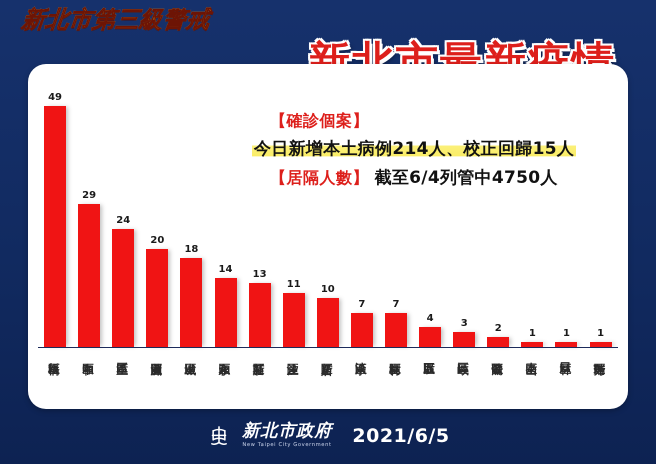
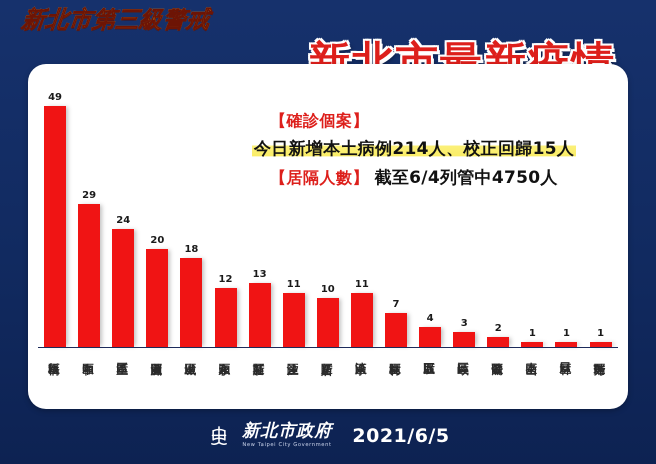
永和區: 14 -> 12
淡水區: 7 -> 11
